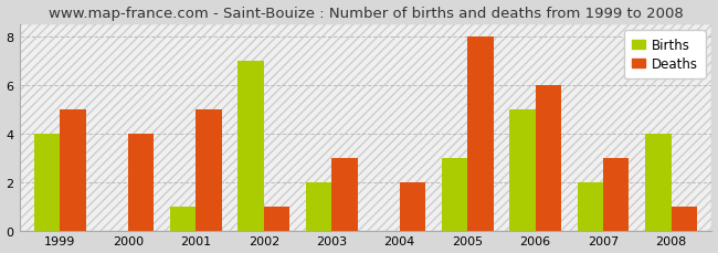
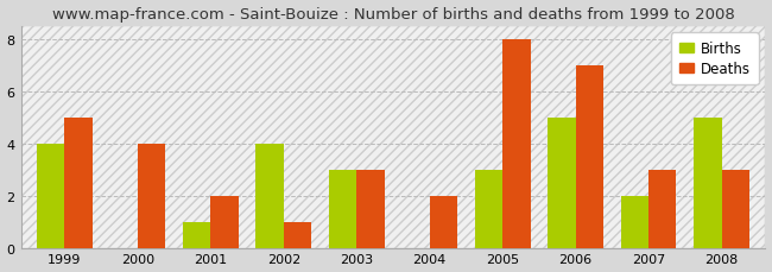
Deaths/2001: 5 -> 2
Births/2002: 7 -> 4
Births/2003: 2 -> 3
Deaths/2006: 6 -> 7
Births/2008: 4 -> 5
Deaths/2008: 1 -> 3
